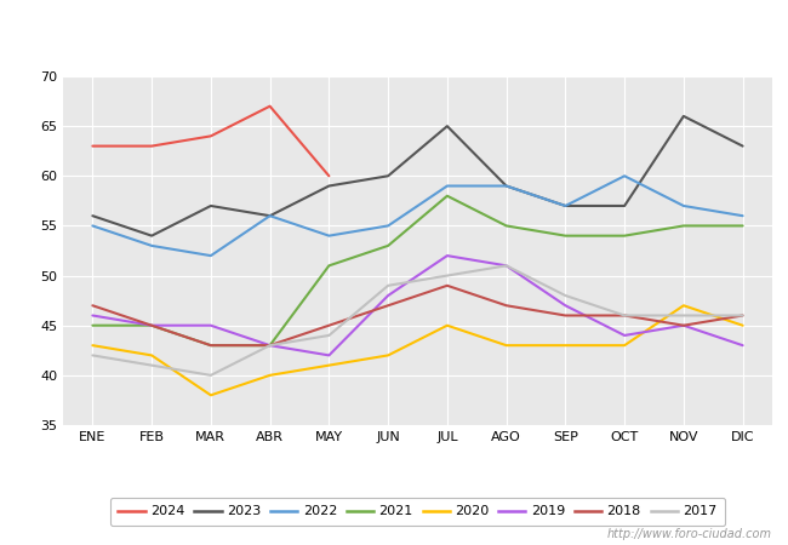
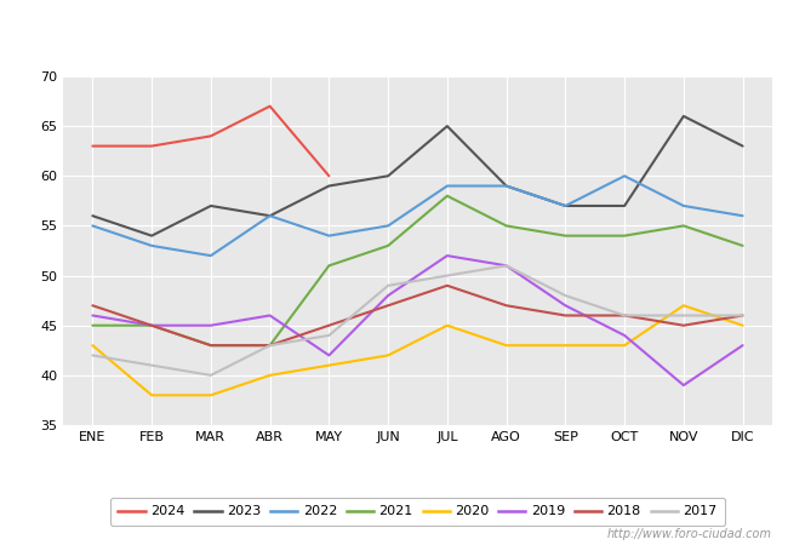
2020/FEB: 42 -> 38
2019/ABR: 43 -> 46
2019/NOV: 45 -> 39
2021/DIC: 55 -> 53
